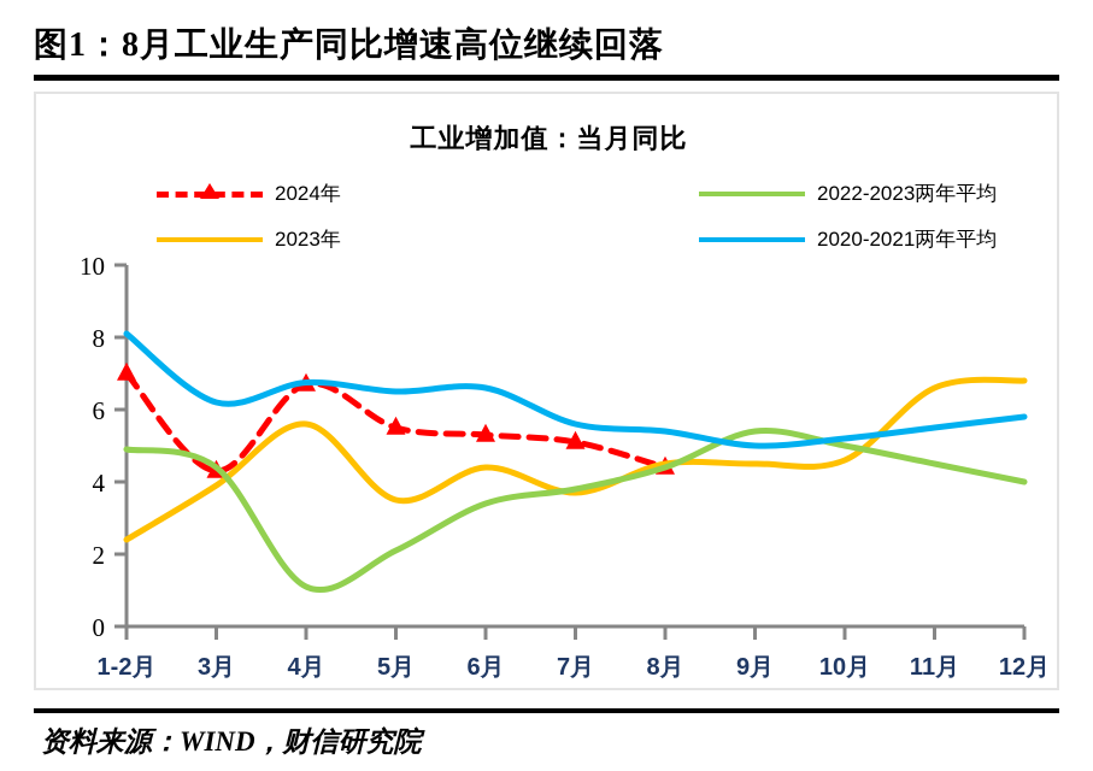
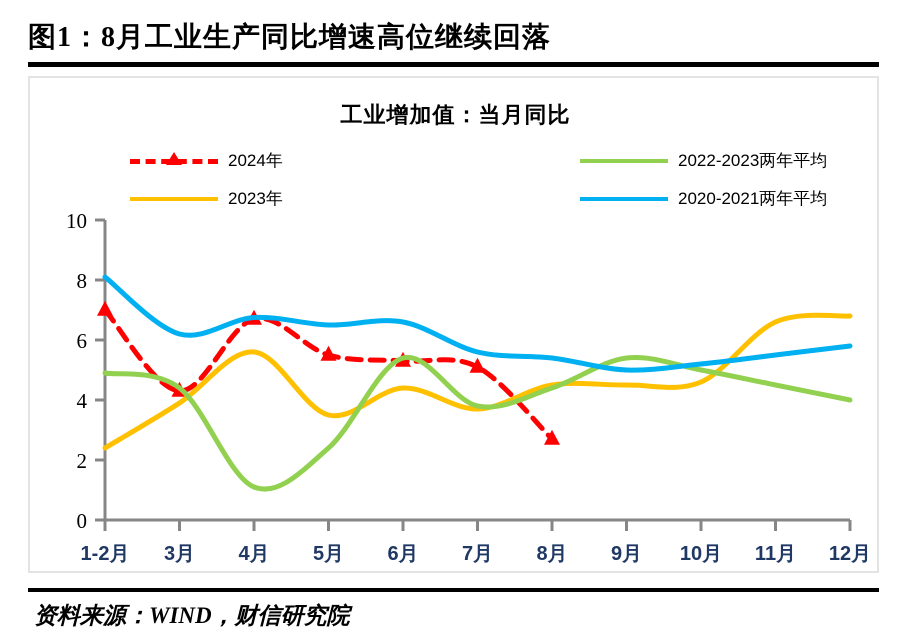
2022-2023两年平均/5月: 2.1 -> 2.4
2022-2023两年平均/6月: 3.4 -> 5.4
2024年/8月: 4.4 -> 2.7
